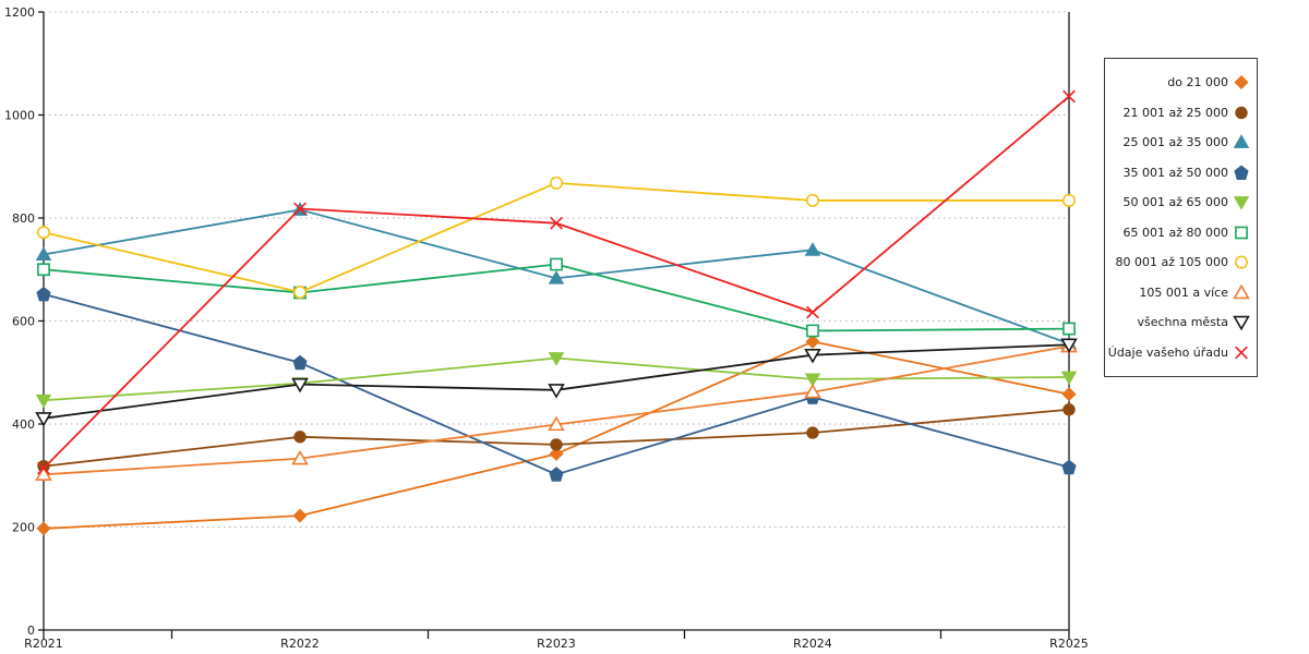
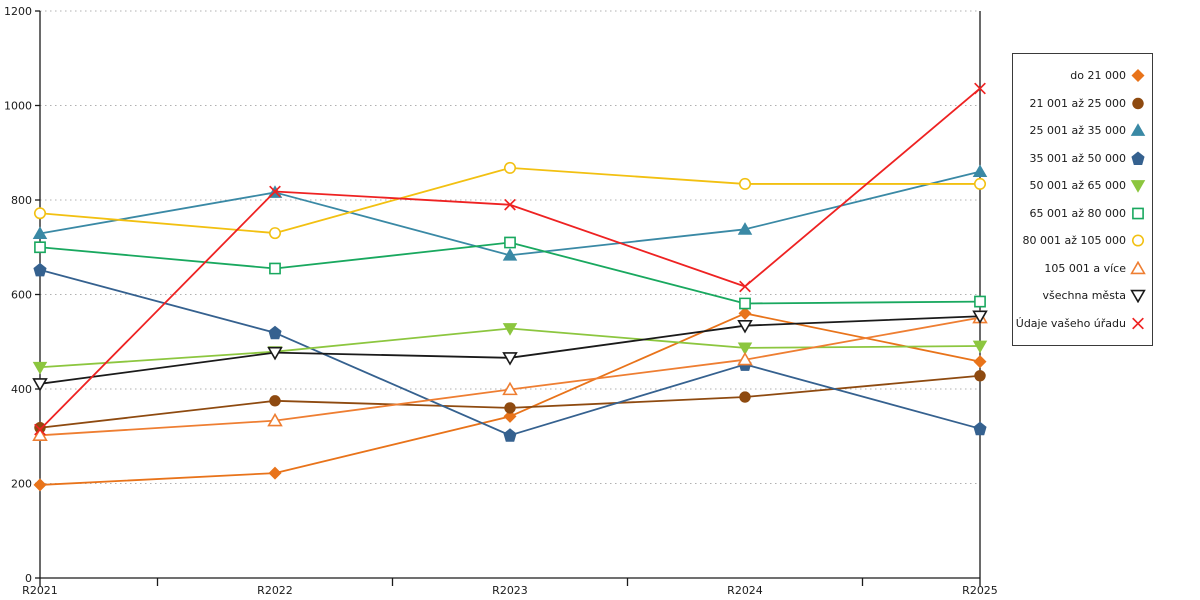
80 001 až 105 000/R2022: 660 -> 730
25 001 až 35 000/R2025: 560 -> 860
